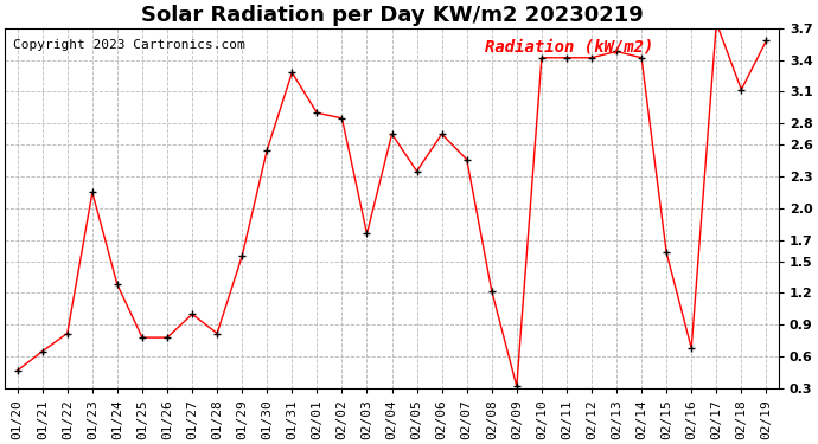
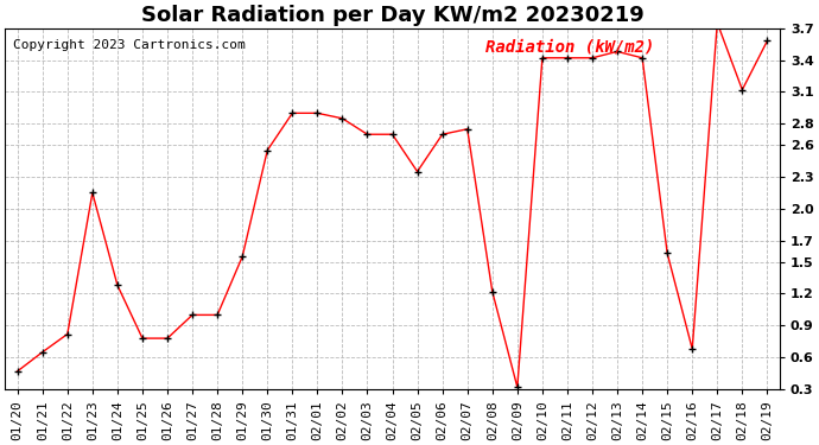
01/28: 0.82 -> 1.00
01/31: 3.28 -> 2.90
02/03: 1.76 -> 2.70
02/07: 2.46 -> 2.75
